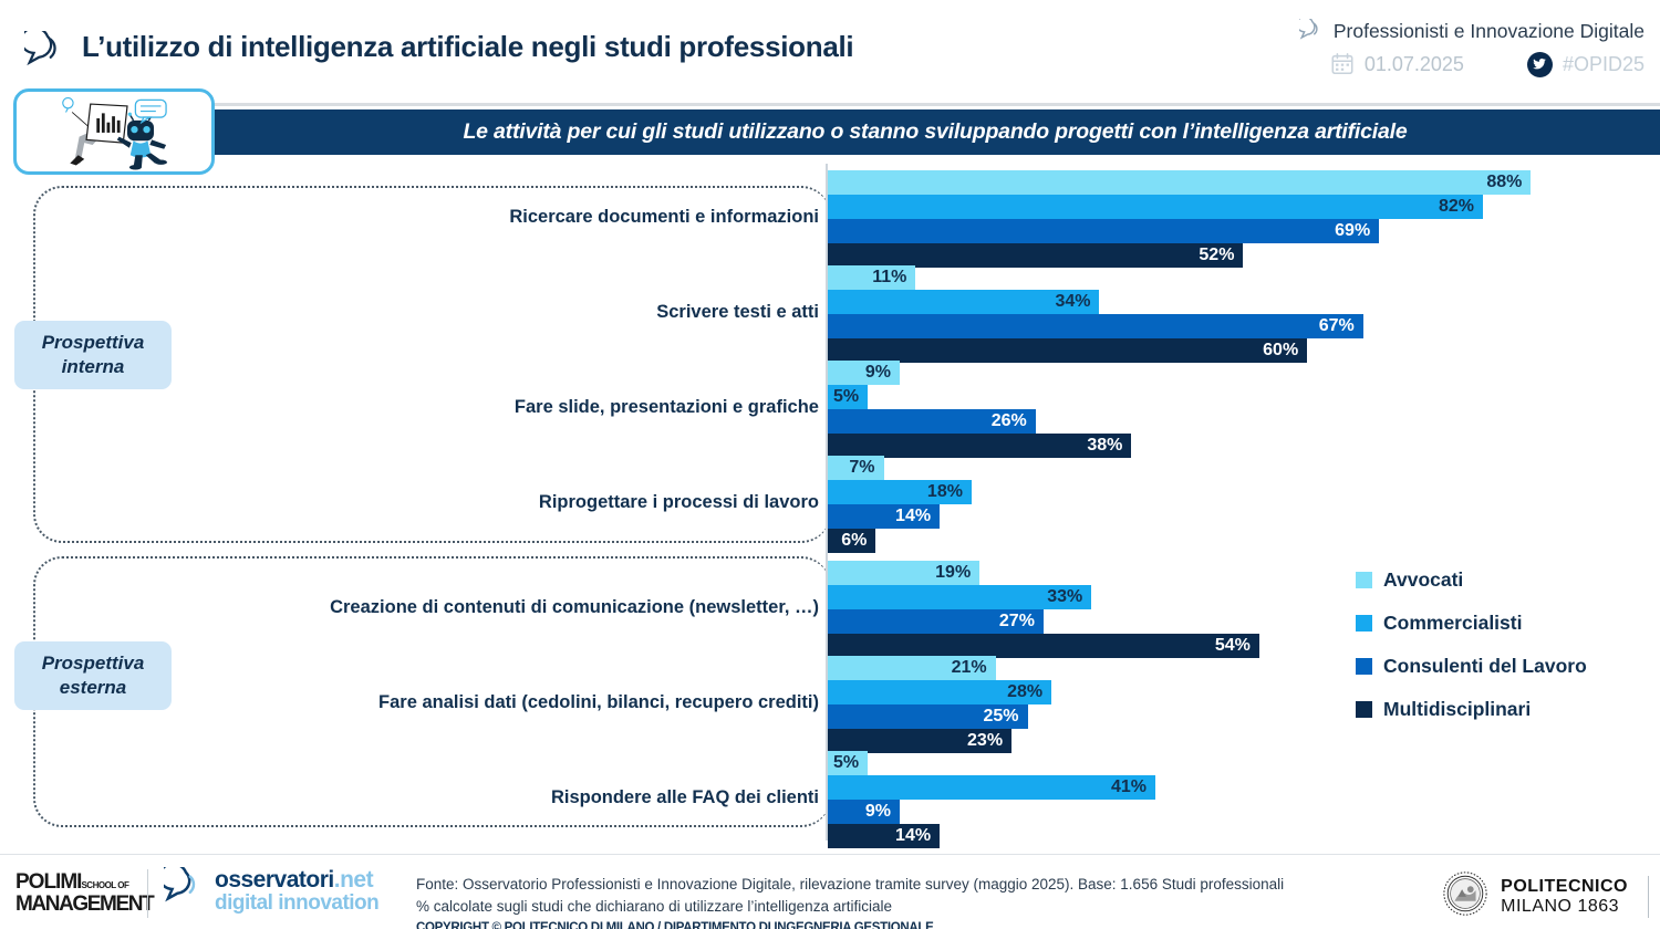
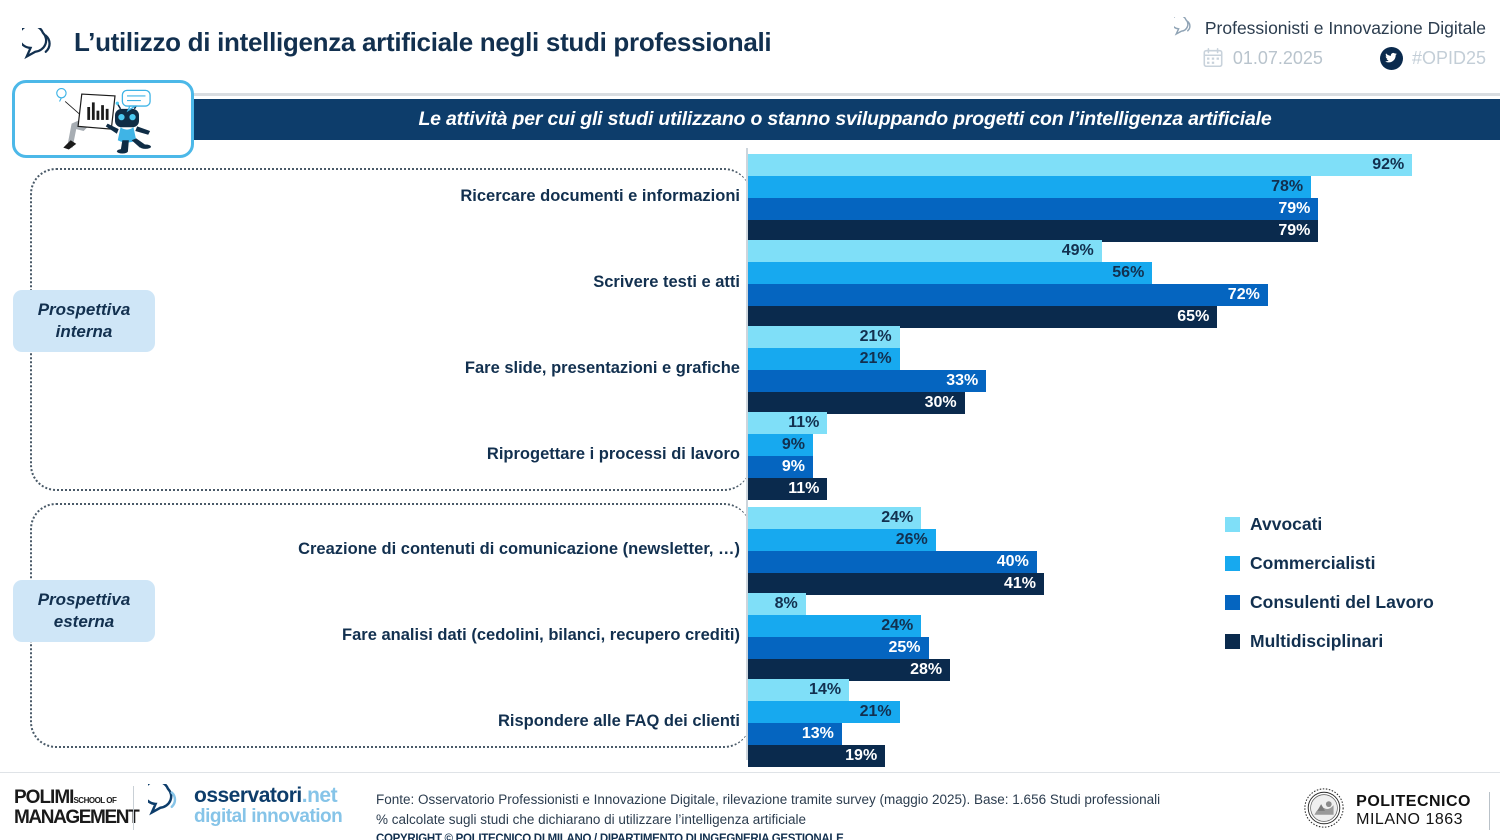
Avvocati/Ricercare documenti e informazioni: 88% -> 92%
Commercialisti/Ricercare documenti e informazioni: 82% -> 78%
Consulenti del Lavoro/Ricercare documenti e informazioni: 69% -> 79%
Multidisciplinari/Ricercare documenti e informazioni: 52% -> 79%
Avvocati/Scrivere testi e atti: 11% -> 49%
Commercialisti/Scrivere testi e atti: 34% -> 56%
Consulenti del Lavoro/Scrivere testi e atti: 67% -> 72%
Multidisciplinari/Scrivere testi e atti: 60% -> 65%
Avvocati/Fare slide, presentazioni e grafiche: 9% -> 21%
Commercialisti/Fare slide, presentazioni e grafiche: 5% -> 21%
Consulenti del Lavoro/Fare slide, presentazioni e grafiche: 26% -> 33%
Multidisciplinari/Fare slide, presentazioni e grafiche: 38% -> 30%
Avvocati/Riprogettare i processi di lavoro: 7% -> 11%
Commercialisti/Riprogettare i processi di lavoro: 18% -> 9%
Consulenti del Lavoro/Riprogettare i processi di lavoro: 14% -> 9%
Multidisciplinari/Riprogettare i processi di lavoro: 6% -> 11%
Avvocati/Creazione di contenuti di comunicazione (newsletter, …): 19% -> 24%
Commercialisti/Creazione di contenuti di comunicazione (newsletter, …): 33% -> 26%
Consulenti del Lavoro/Creazione di contenuti di comunicazione (newsletter, …): 27% -> 40%
Multidisciplinari/Creazione di contenuti di comunicazione (newsletter, …): 54% -> 41%
Avvocati/Fare analisi dati (cedolini, bilanci, recupero crediti): 21% -> 8%
Commercialisti/Fare analisi dati (cedolini, bilanci, recupero crediti): 28% -> 24%
Multidisciplinari/Fare analisi dati (cedolini, bilanci, recupero crediti): 23% -> 28%
Avvocati/Rispondere alle FAQ dei clienti: 5% -> 14%
Commercialisti/Rispondere alle FAQ dei clienti: 41% -> 21%
Consulenti del Lavoro/Rispondere alle FAQ dei clienti: 9% -> 13%
Multidisciplinari/Rispondere alle FAQ dei clienti: 14% -> 19%
